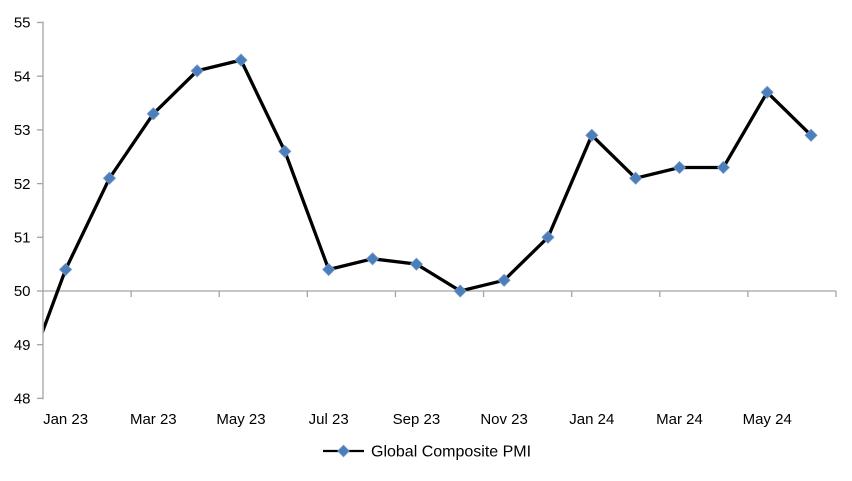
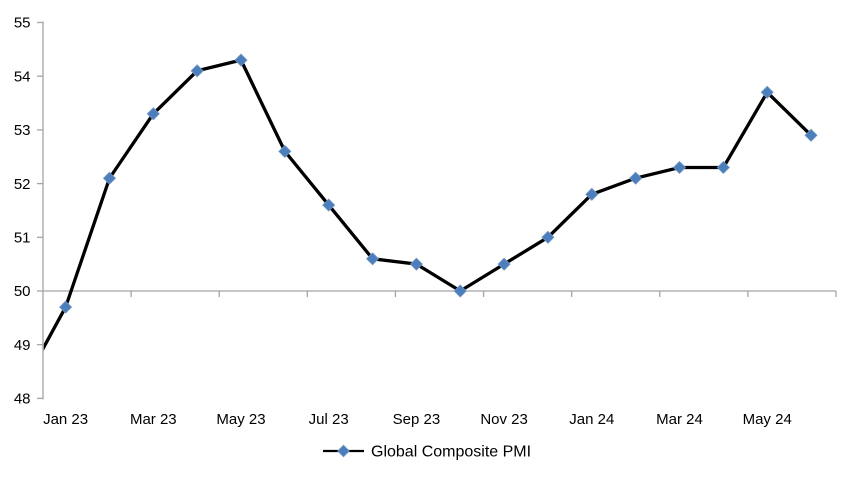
Jan 23: 50.4 -> 49.7
Jul 23: 50.4 -> 51.6
Nov 23: 50.2 -> 50.5
Jan 24: 52.9 -> 51.8
